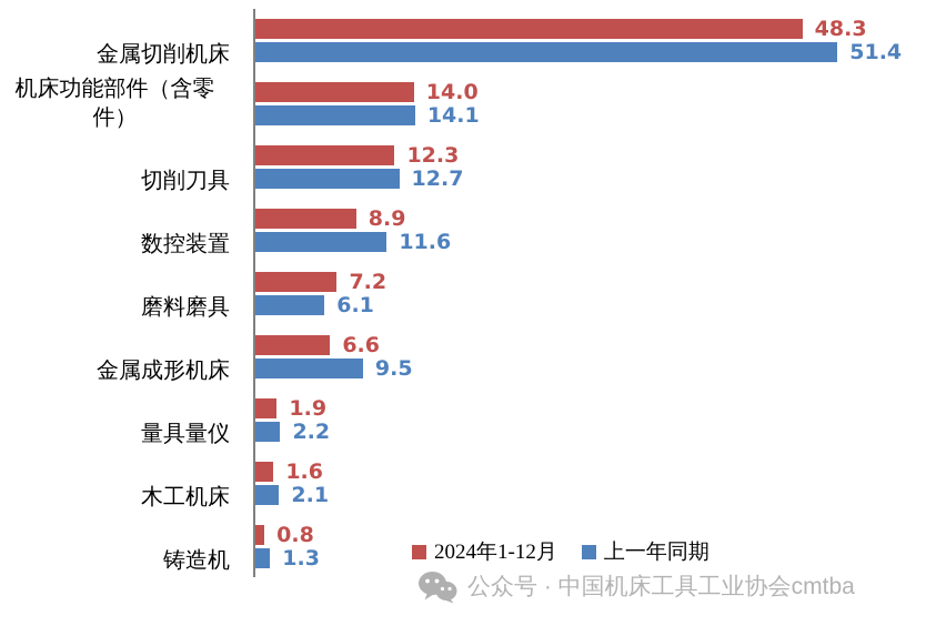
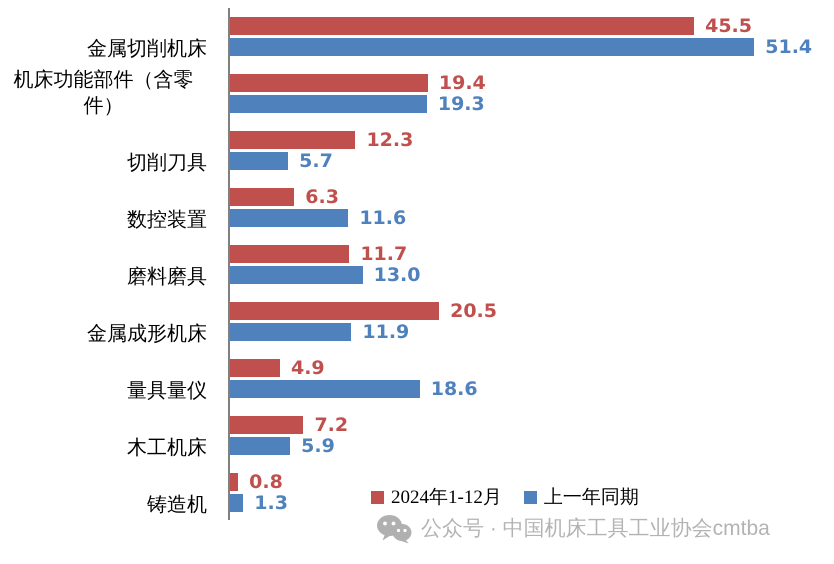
2024年1-12月/金属切削机床: 48.3 -> 45.5
2024年1-12月/机床功能部件（含零件）: 14.0 -> 19.4
上一年同期/机床功能部件（含零件）: 14.1 -> 19.3
上一年同期/切削刀具: 12.7 -> 5.7
2024年1-12月/数控装置: 8.9 -> 6.3
2024年1-12月/磨料磨具: 7.2 -> 11.7
上一年同期/磨料磨具: 6.1 -> 13.0
2024年1-12月/金属成形机床: 6.6 -> 20.5
上一年同期/金属成形机床: 9.5 -> 11.9
2024年1-12月/量具量仪: 1.9 -> 4.9
上一年同期/量具量仪: 2.2 -> 18.6
2024年1-12月/木工机床: 1.6 -> 7.2
上一年同期/木工机床: 2.1 -> 5.9
